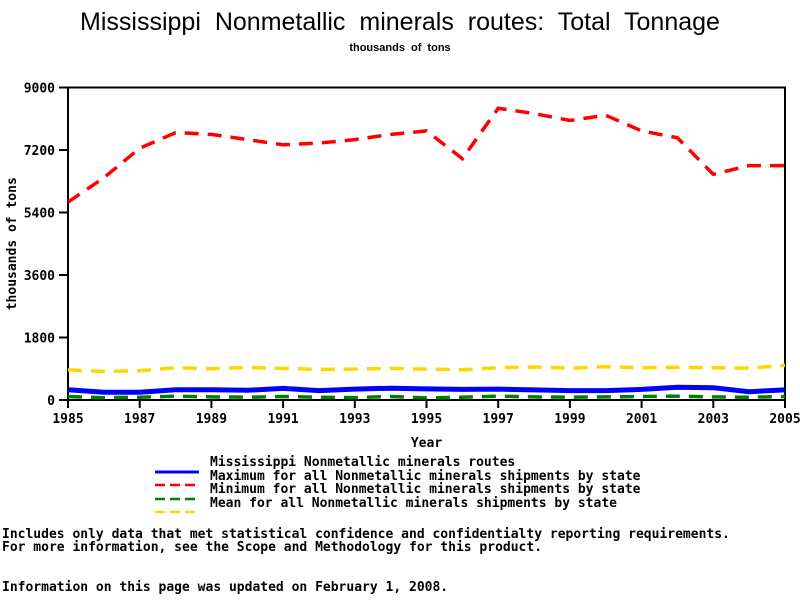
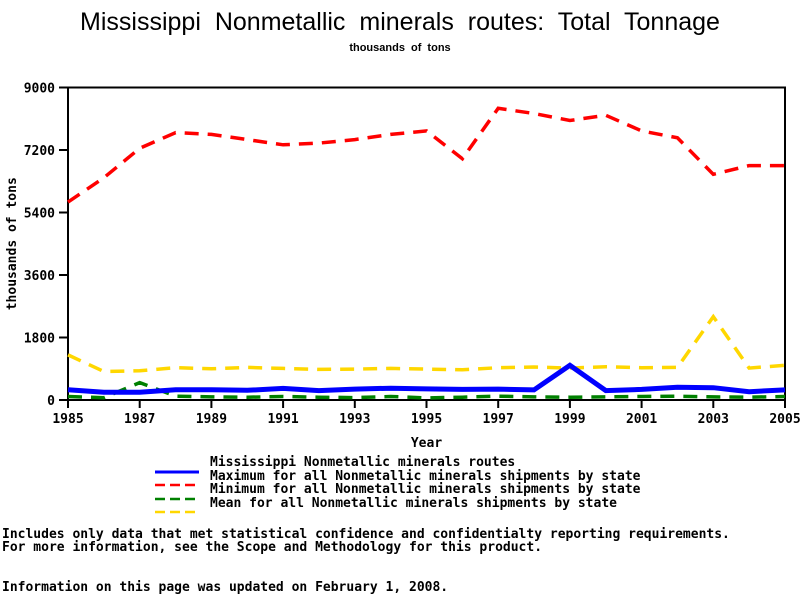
Mean for all Nonmetallic minerals shipments by state/1985: 900 -> 1300
Minimum for all Nonmetallic minerals shipments by state/1987: 100 -> 500
Mississippi Nonmetallic minerals routes/1999: 300 -> 1000
Mean for all Nonmetallic minerals shipments by state/2003: 900 -> 2400
